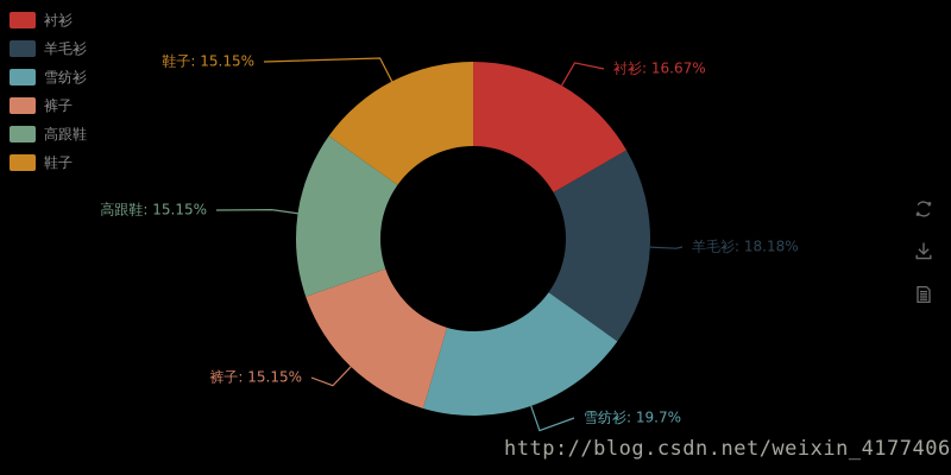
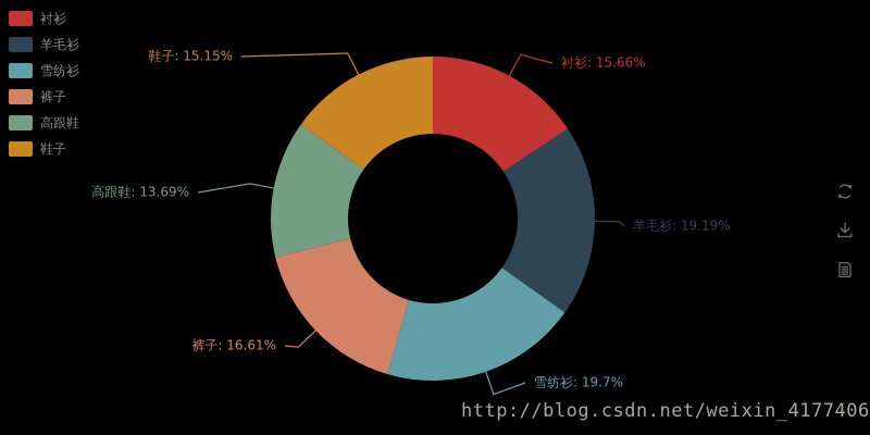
衬衫: 16.67% -> 15.66%
羊毛衫: 18.18% -> 19.19%
裤子: 15.15% -> 16.61%
高跟鞋: 15.15% -> 13.69%
